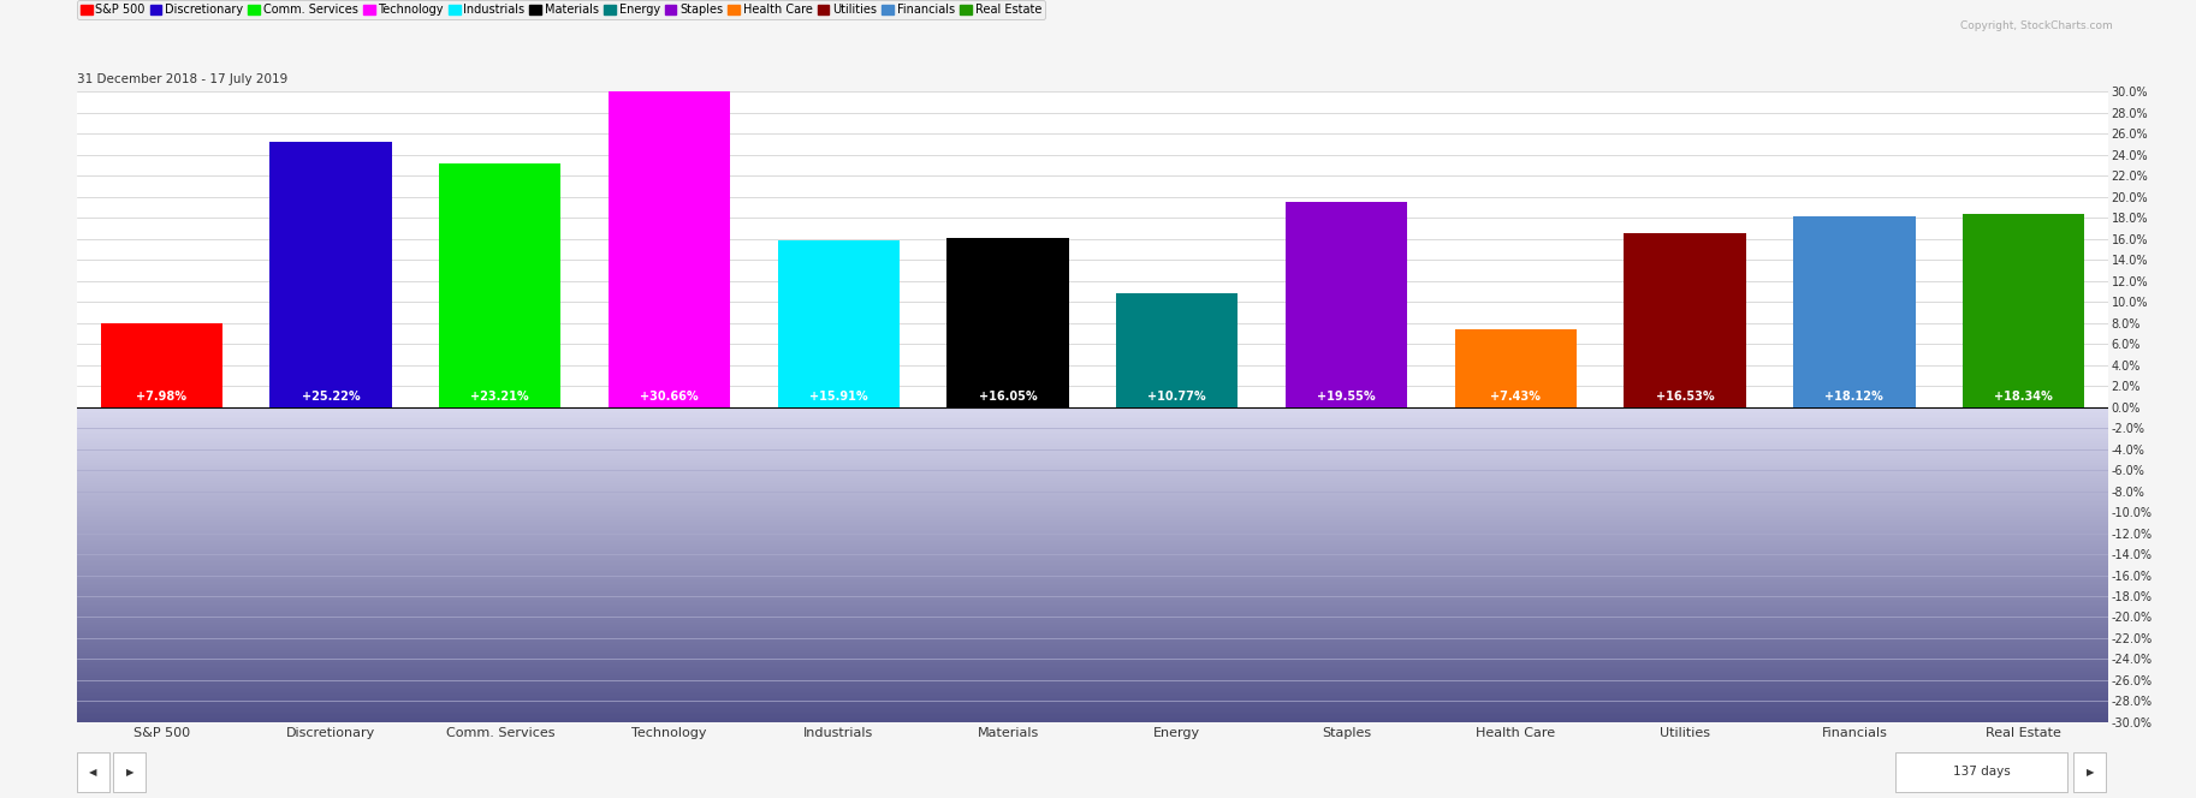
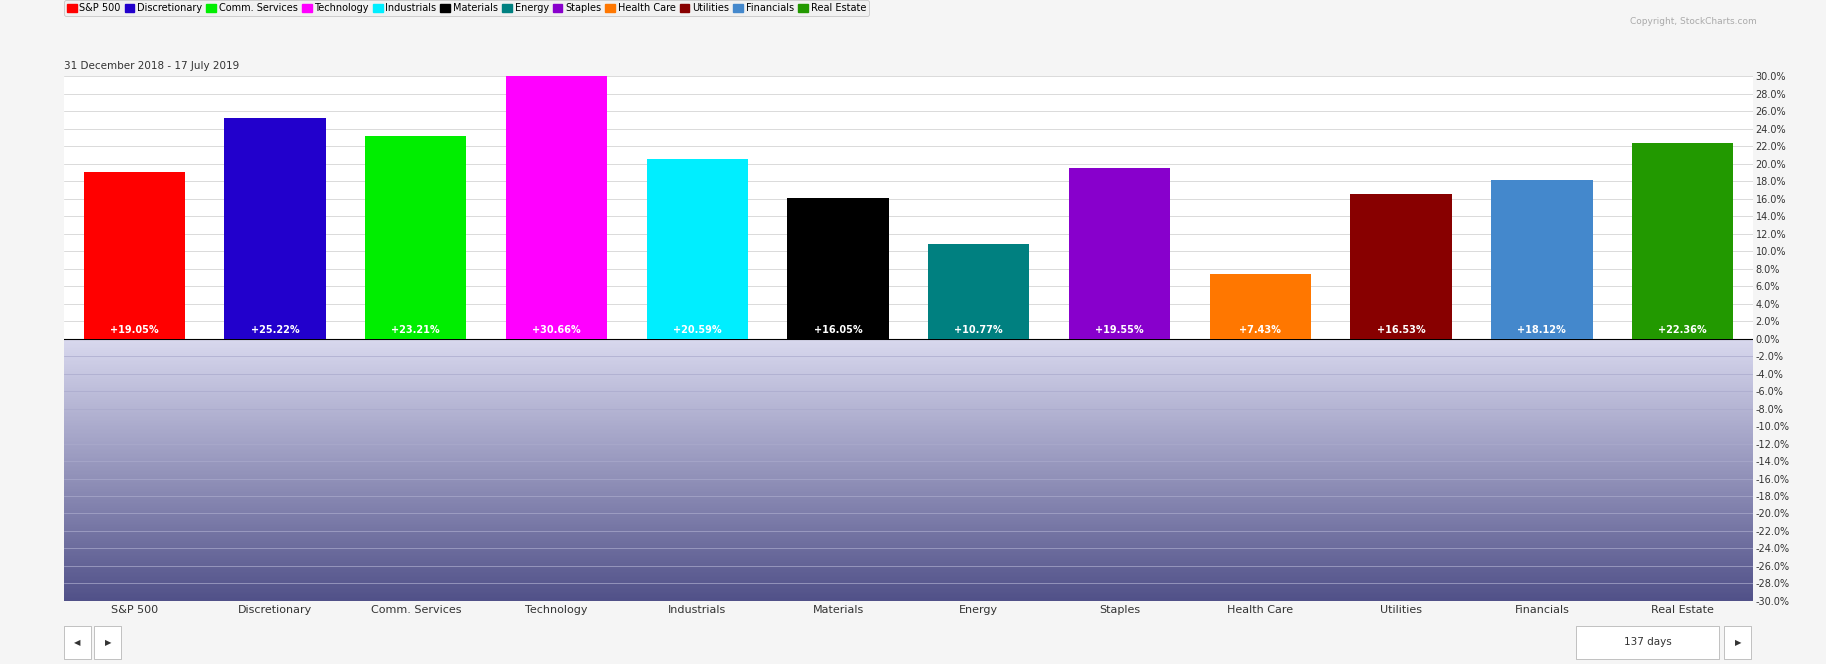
S&P 500: +7.98% -> +19.05%
Industrials: +15.91% -> +20.59%
Real Estate: +18.34% -> +22.36%
